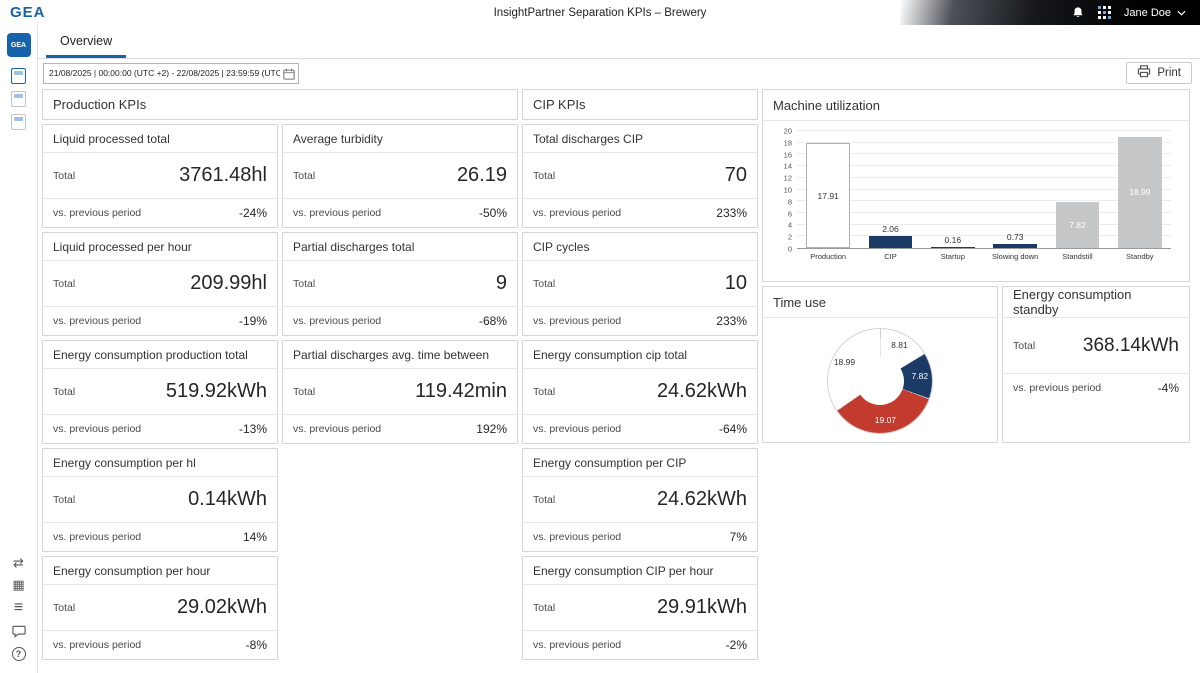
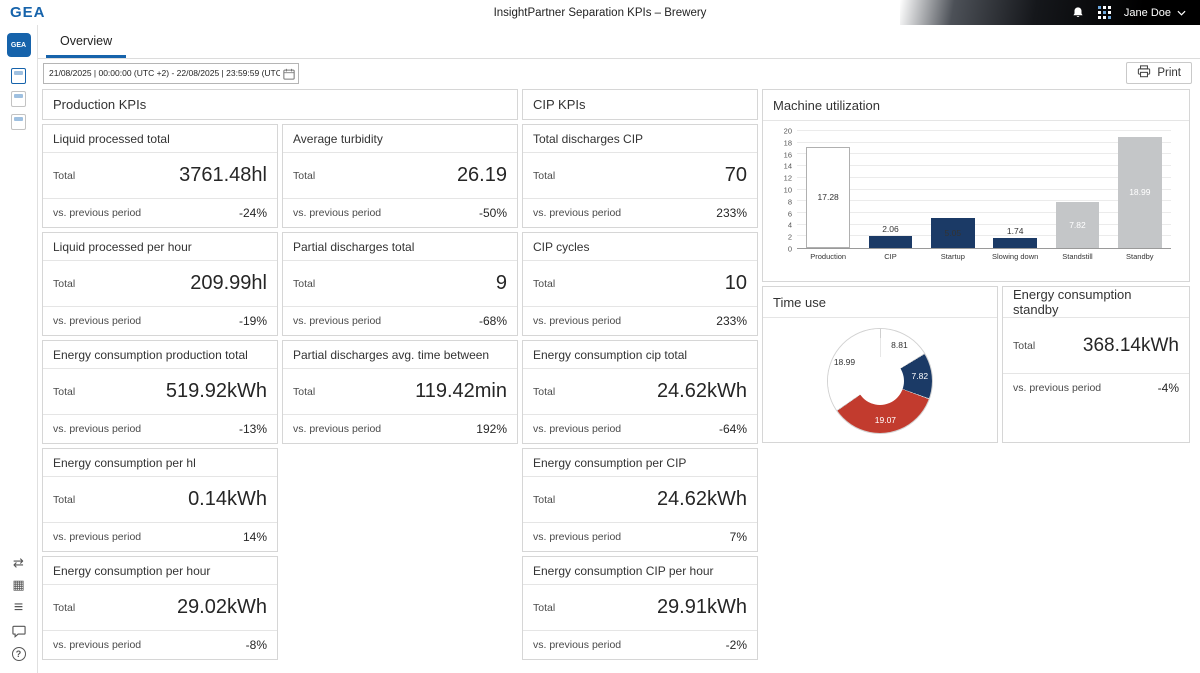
Machine utilization/Production: 17.91 -> 17.28
Machine utilization/Startup: 0.16 -> 5.05
Machine utilization/Slowing down: 0.73 -> 1.74
